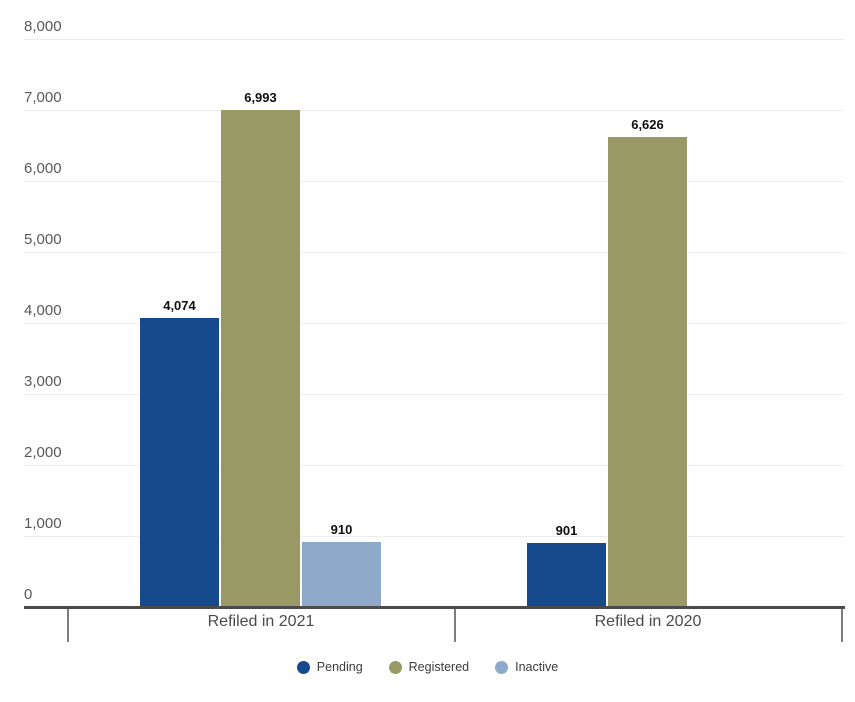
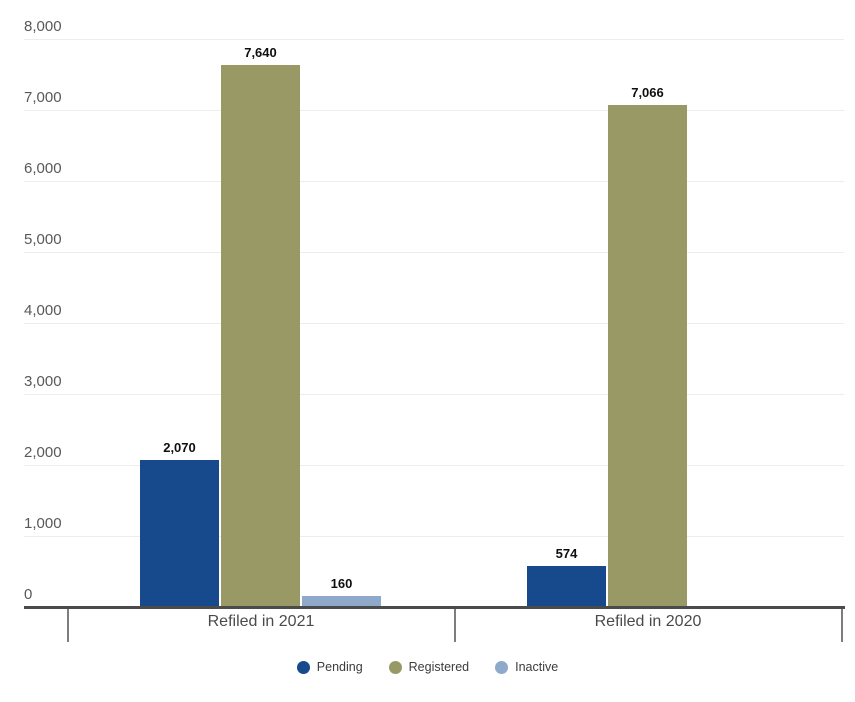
Pending/Refiled in 2021: 4,074 -> 2,070
Registered/Refiled in 2021: 6,993 -> 7,640
Inactive/Refiled in 2021: 910 -> 160
Pending/Refiled in 2020: 901 -> 574
Registered/Refiled in 2020: 6,626 -> 7,066
